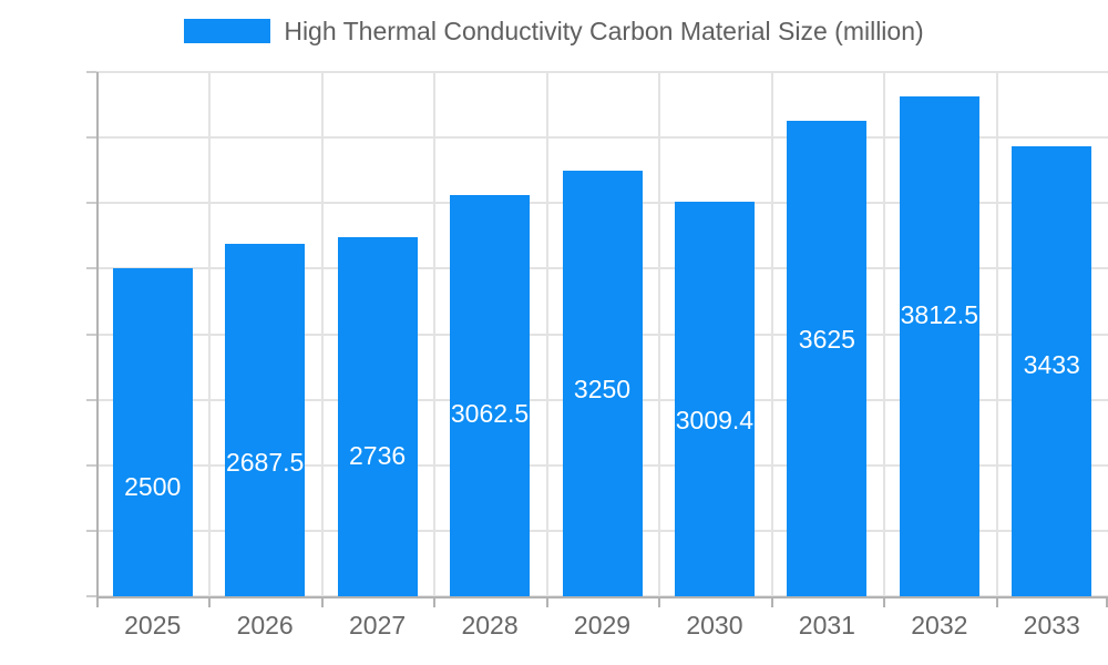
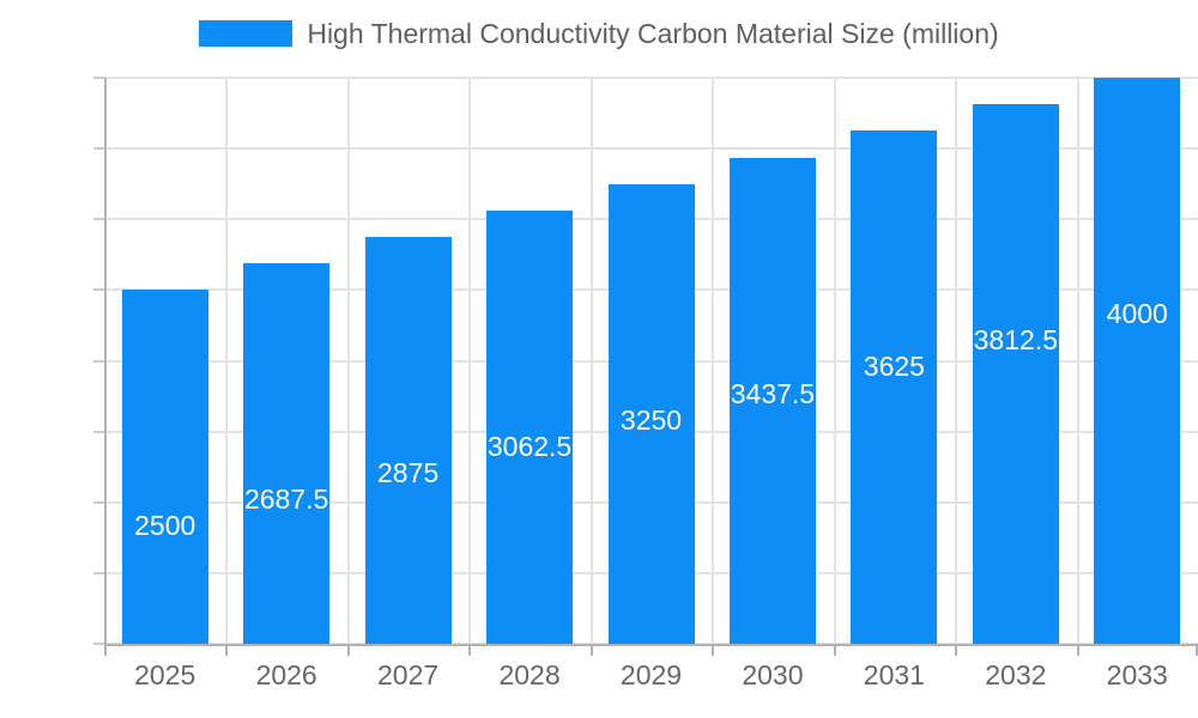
2027: 2736 -> 2875
2030: 3009.4 -> 3437.5
2033: 3433 -> 4000
